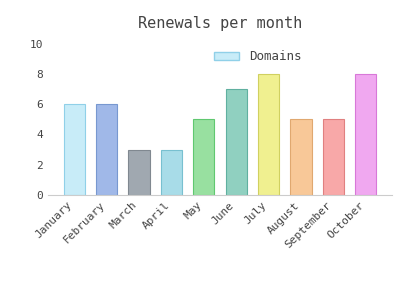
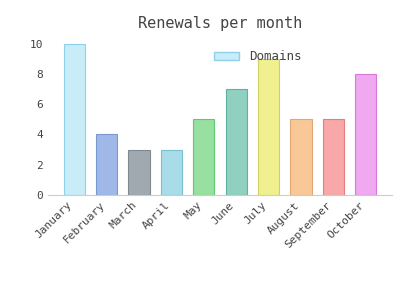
January: 6 -> 10
February: 6 -> 4
July: 8 -> 9
